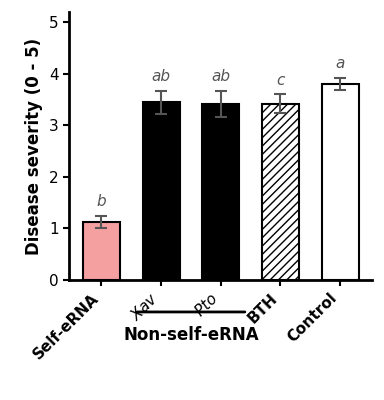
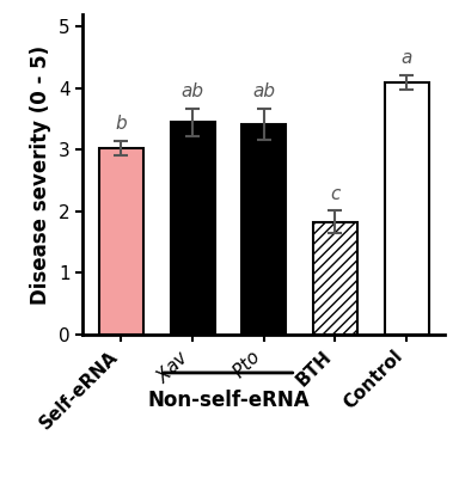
Self-eRNA: 1.12 -> 3.03
BTH: 3.42 -> 1.83
Control: 3.80 -> 4.10
